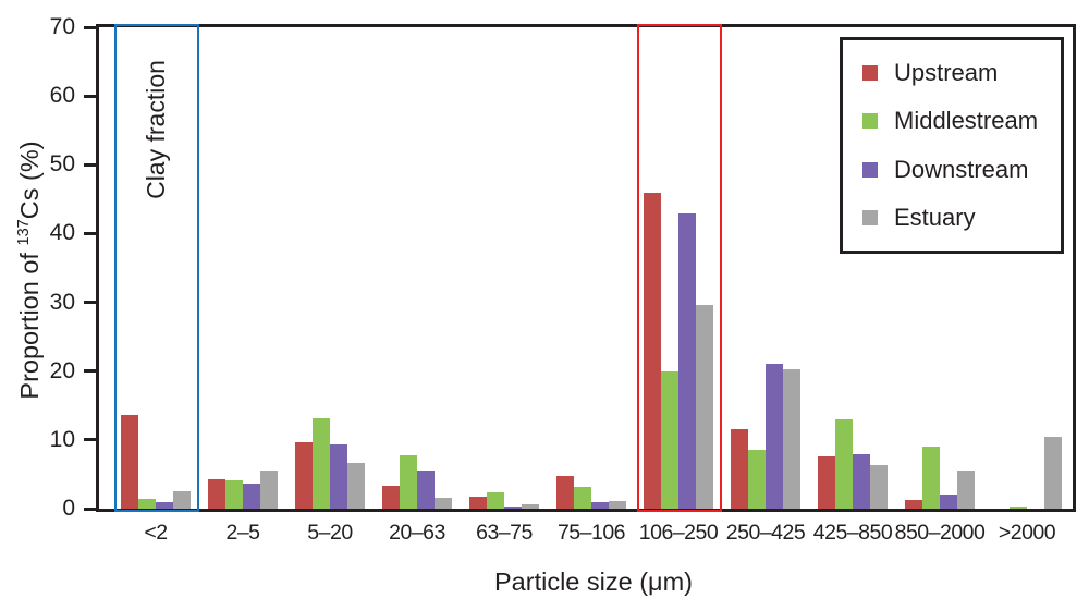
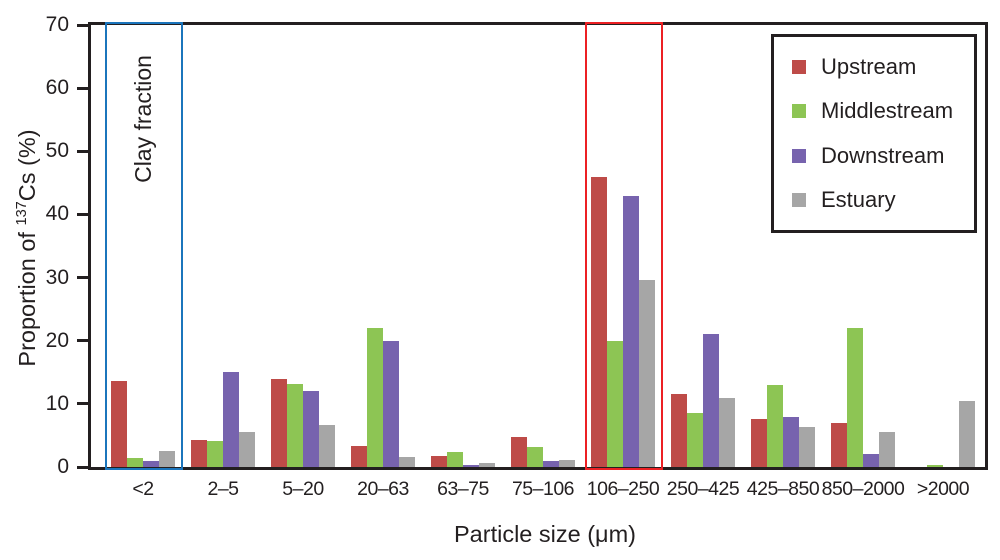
Downstream/2–5: 4 -> 15
Upstream/5–20: 10 -> 14
Downstream/5–20: 9 -> 12
Middlestream/20–63: 8 -> 22
Downstream/20–63: 6 -> 20
Estuary/250–425: 20 -> 11
Upstream/850–2000: 1 -> 7
Middlestream/850–2000: 9 -> 22
